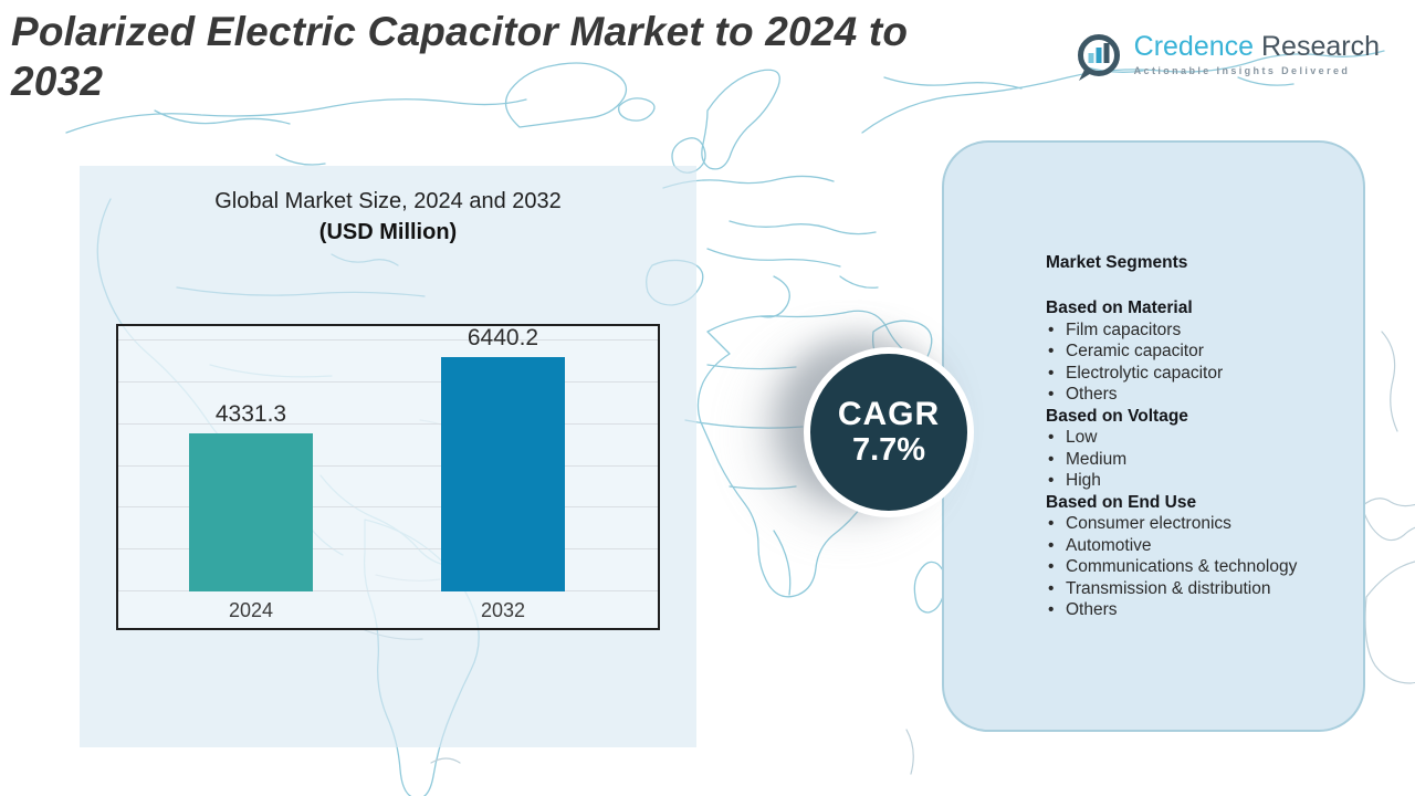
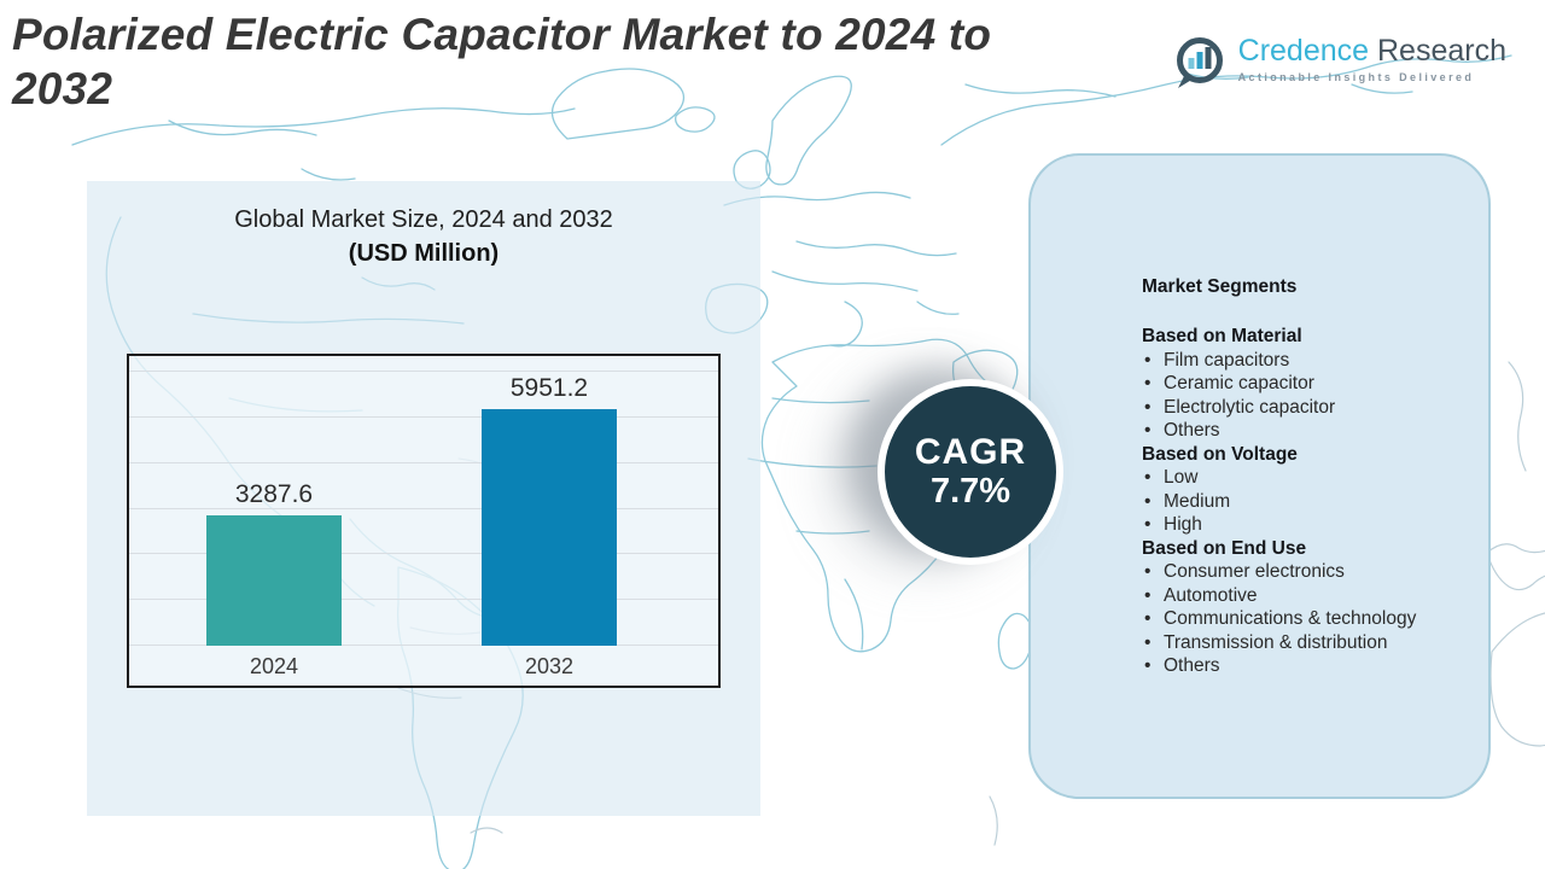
2024: 4331.3 -> 3287.6
2032: 6440.2 -> 5951.2
